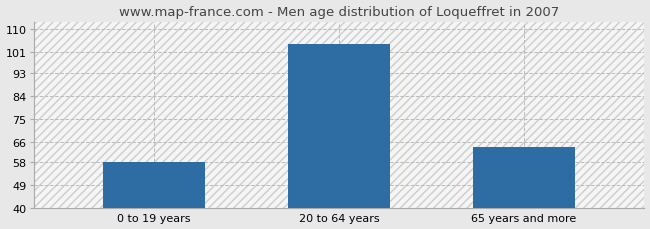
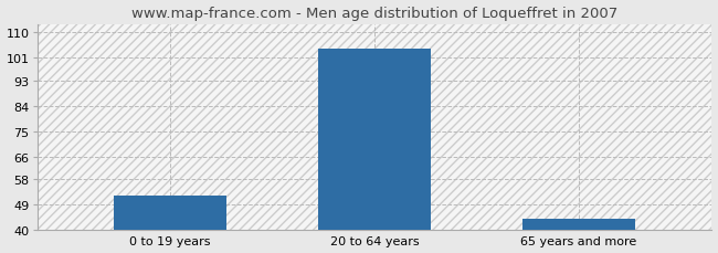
0 to 19 years: 58 -> 52
65 years and more: 64 -> 44
